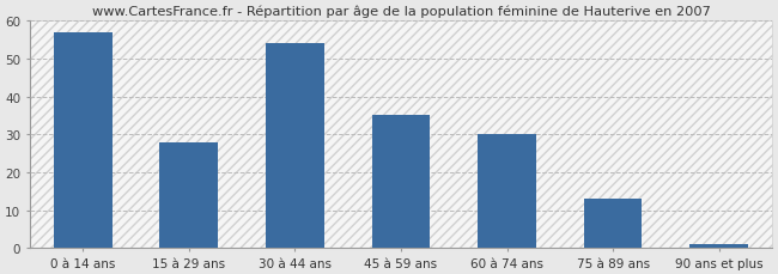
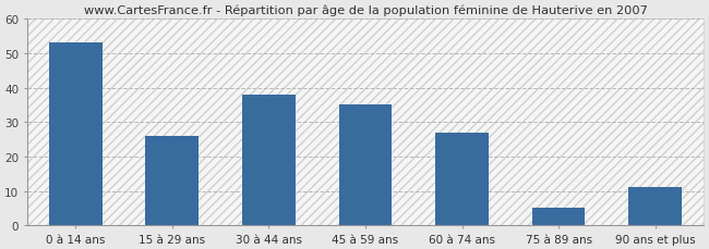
0 à 14 ans: 57 -> 53
15 à 29 ans: 28 -> 26
30 à 44 ans: 54 -> 38
60 à 74 ans: 30 -> 27
75 à 89 ans: 13 -> 5
90 ans et plus: 1 -> 11
